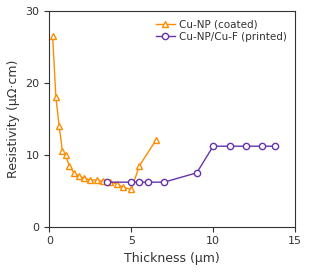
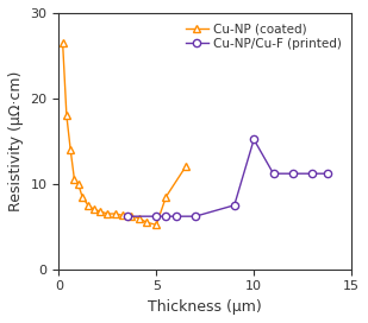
Cu-NP/Cu-F (printed)/10: 11.2 -> 15.2
